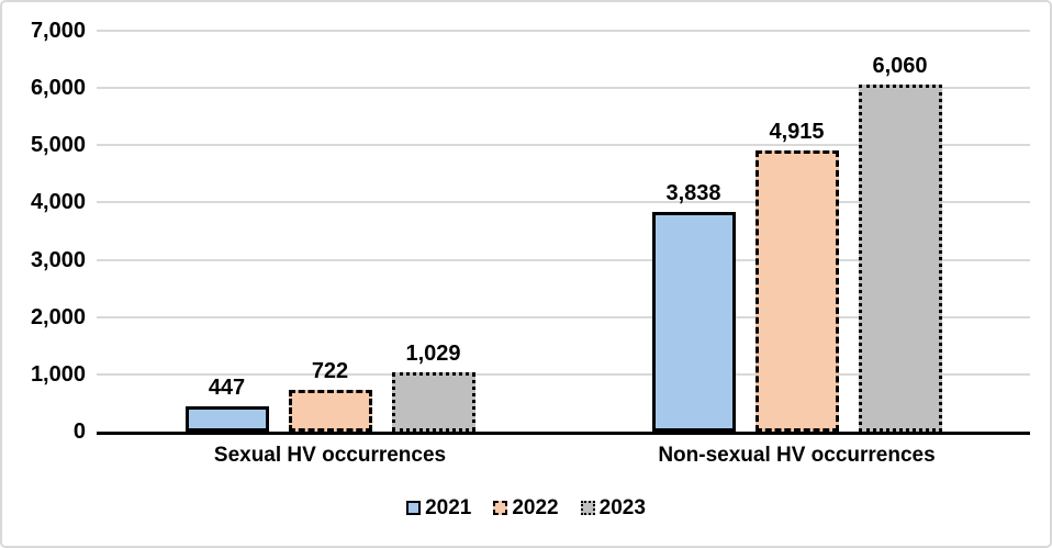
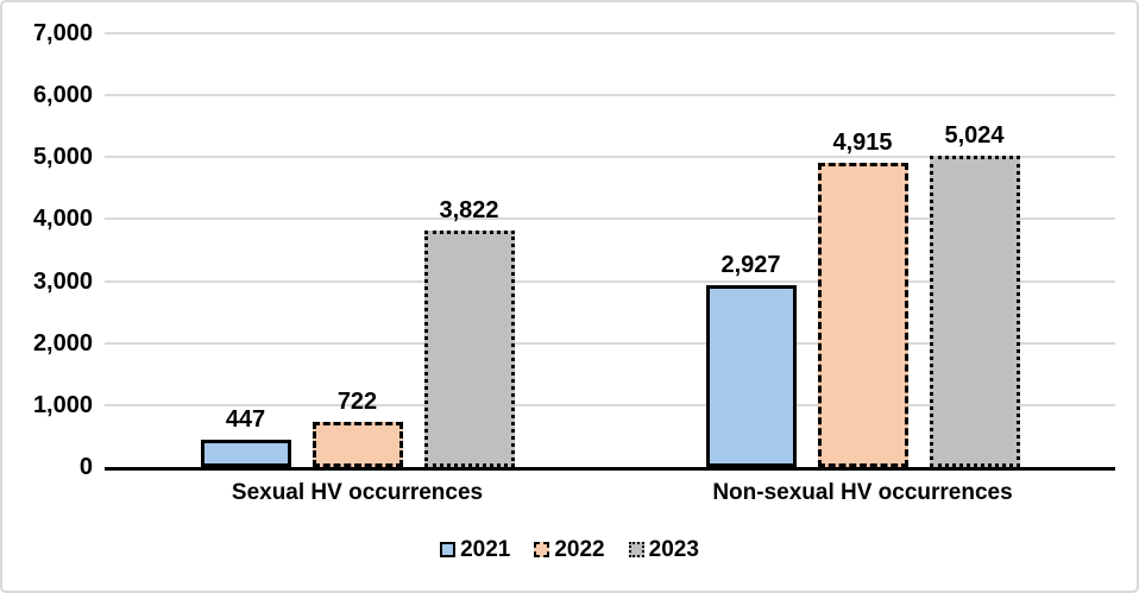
2023/Sexual HV occurrences: 1,029 -> 3,822
2021/Non-sexual HV occurrences: 3,838 -> 2,927
2023/Non-sexual HV occurrences: 6,060 -> 5,024
